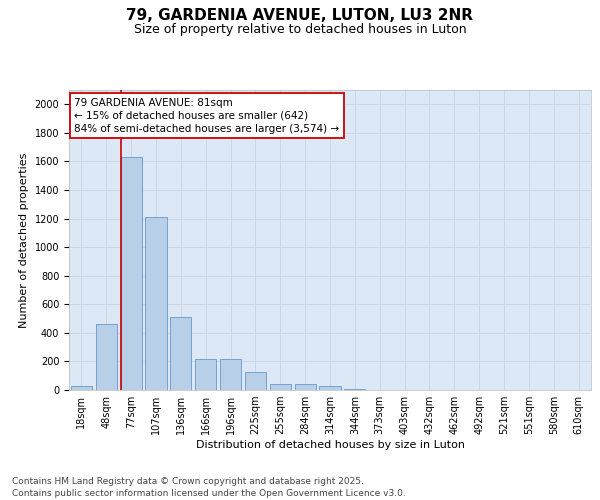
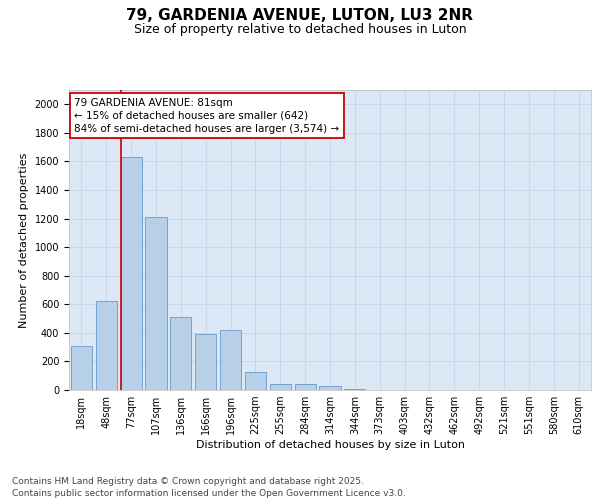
18sqm: 30 -> 310
48sqm: 460 -> 620
166sqm: 220 -> 390
196sqm: 220 -> 420
